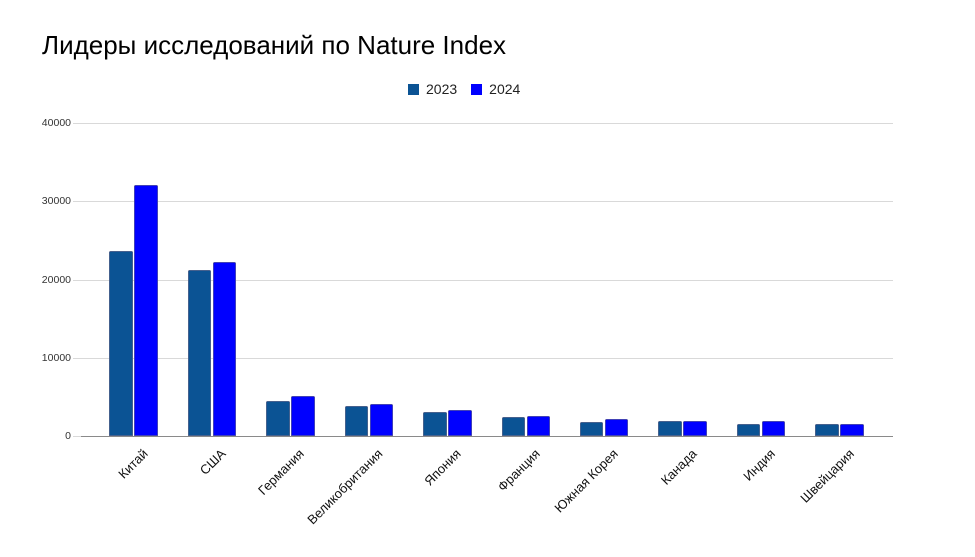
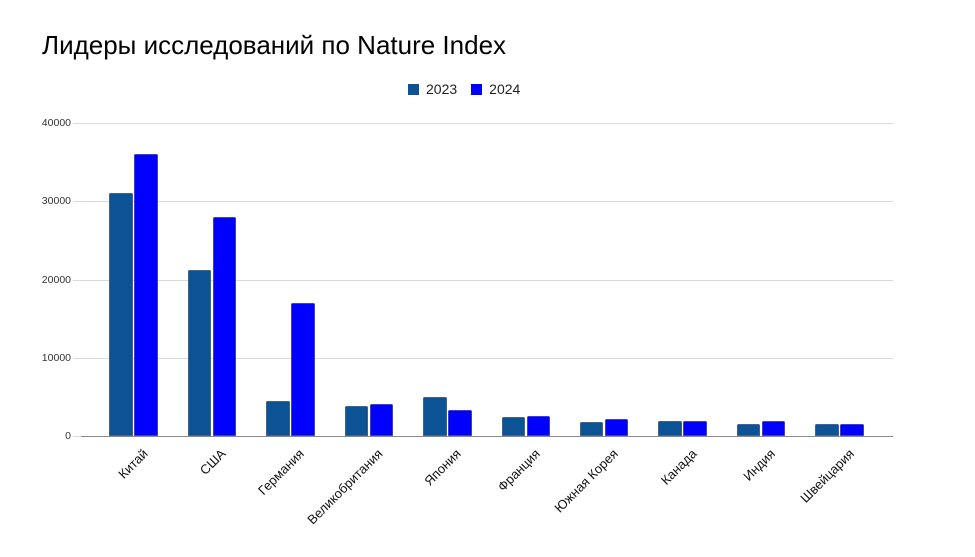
2023/Китай: 24000 -> 31000
2024/Китай: 32000 -> 36000
2024/США: 22000 -> 28000
2024/Германия: 5000 -> 17000
2023/Япония: 3000 -> 5000
